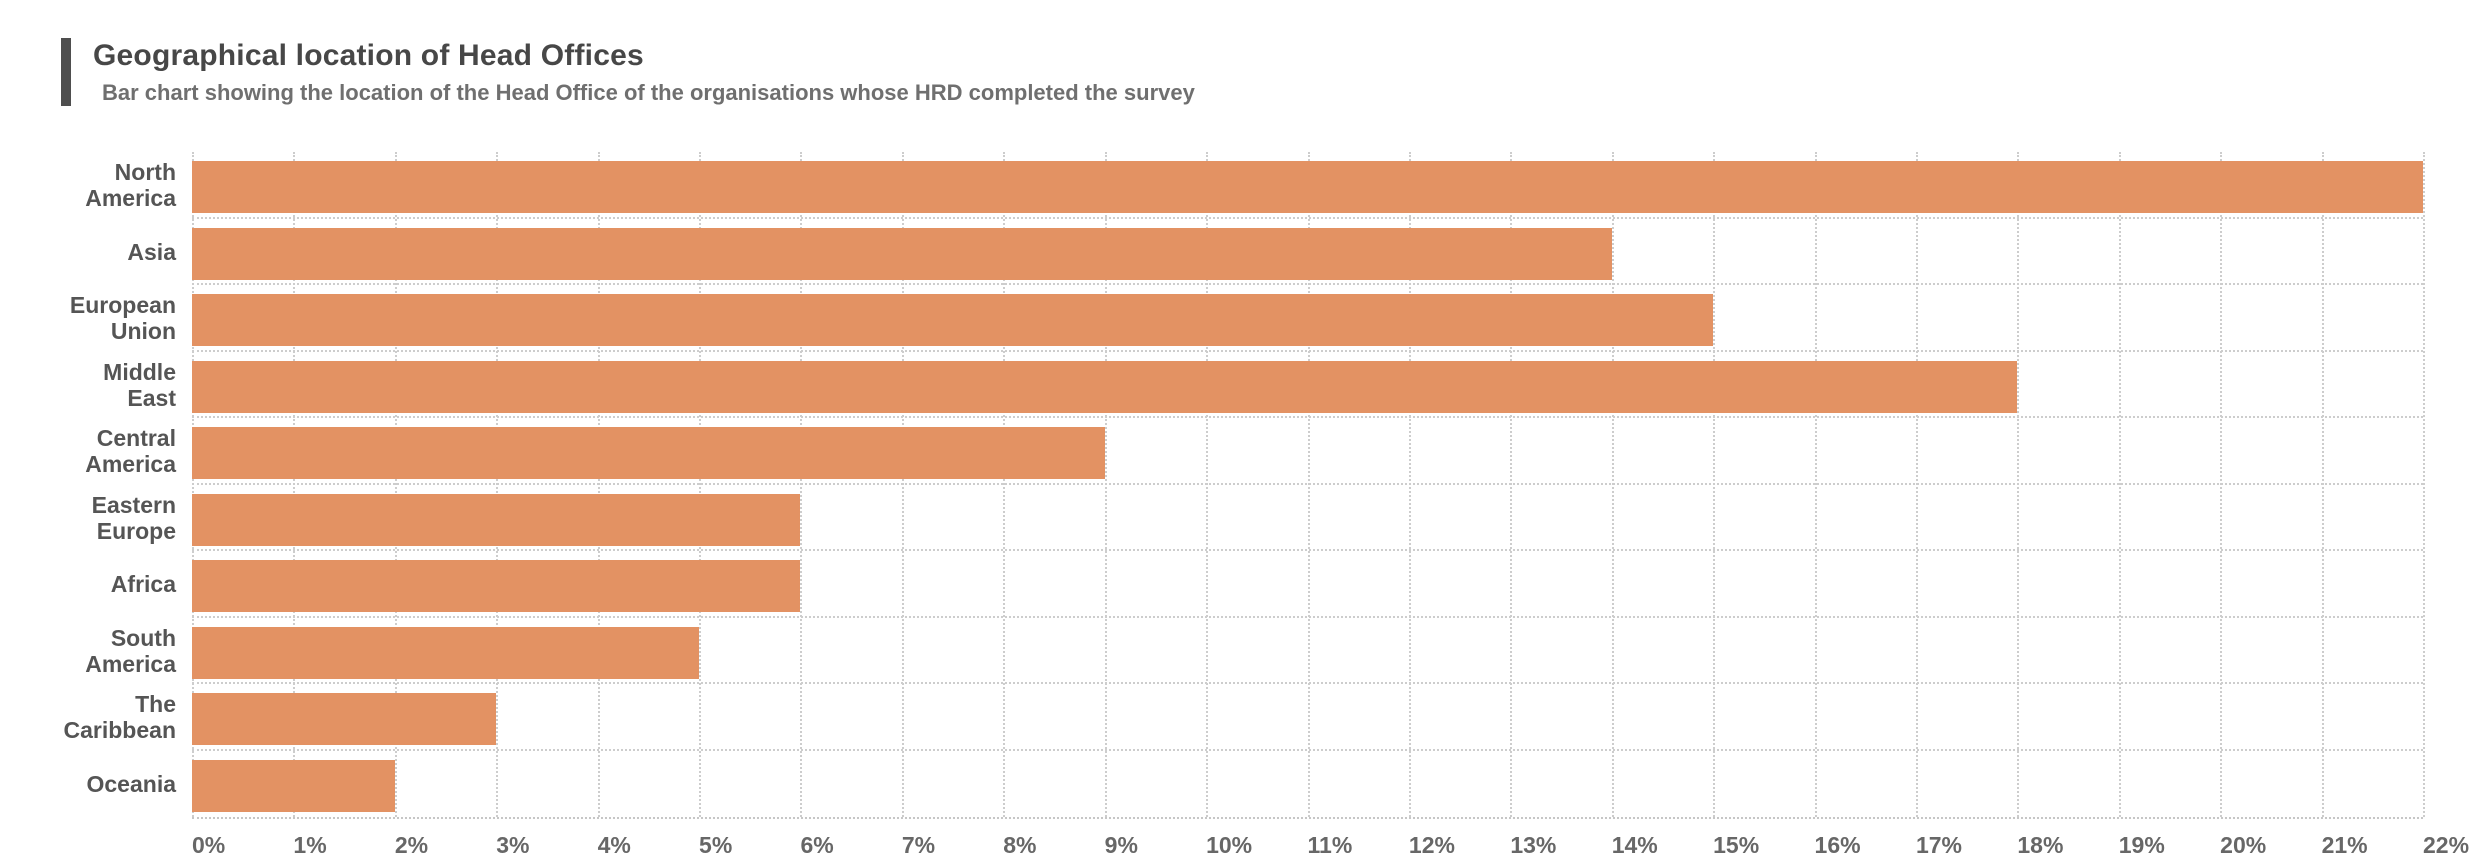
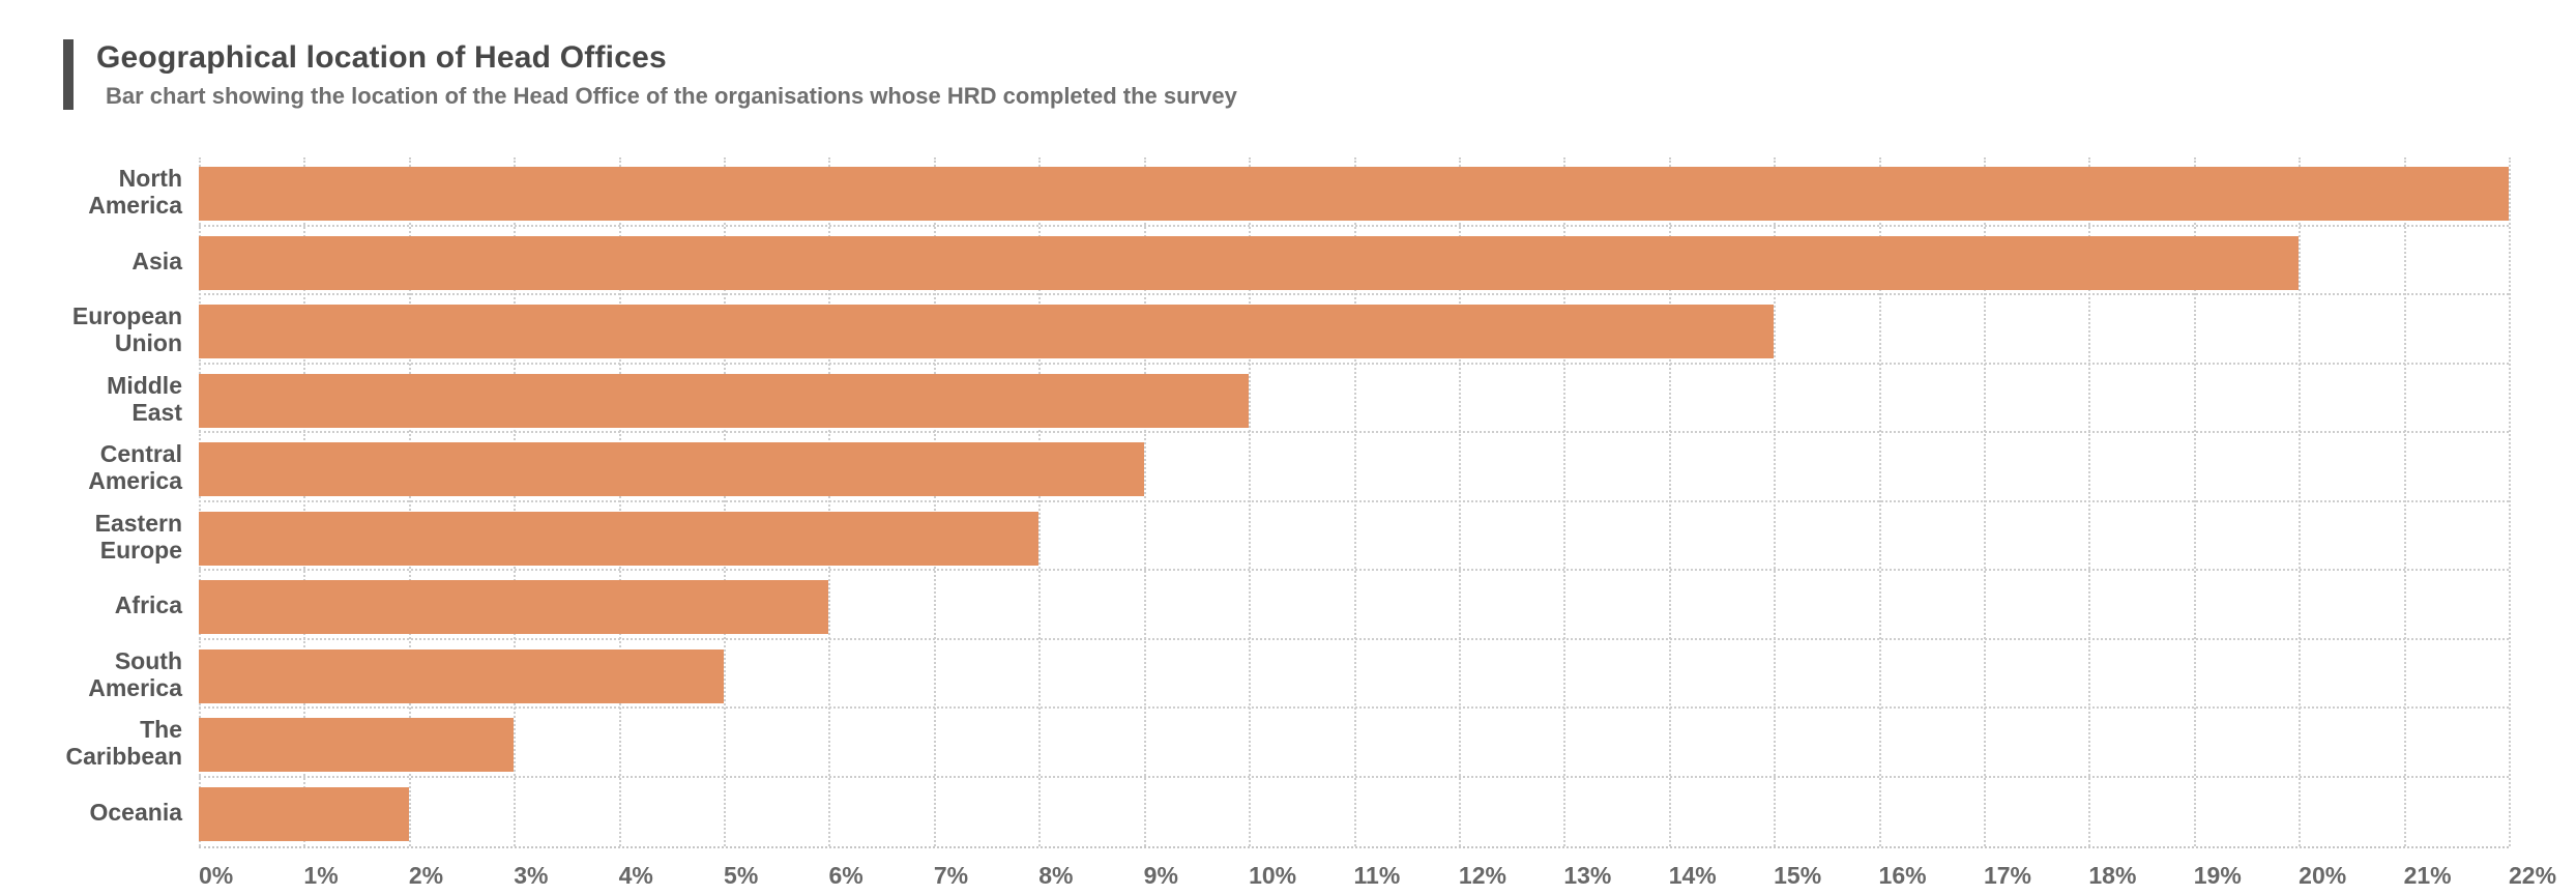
Asia: 14% -> 20%
Middle East: 18% -> 10%
Eastern Europe: 6% -> 8%
